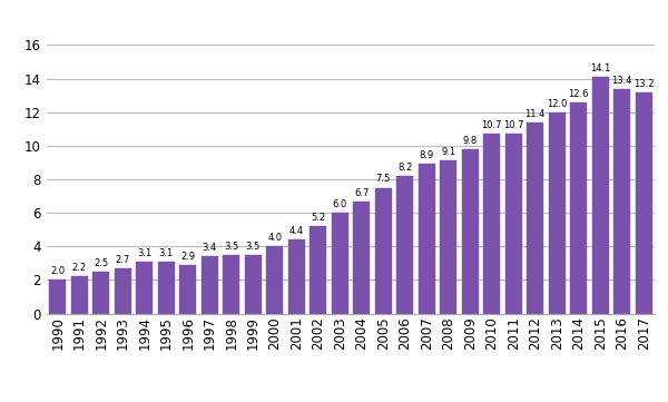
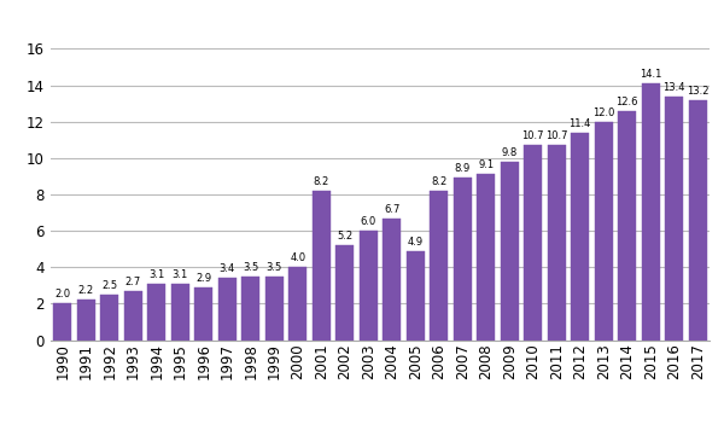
2001: 4.4 -> 8.2
2005: 7.5 -> 4.9
